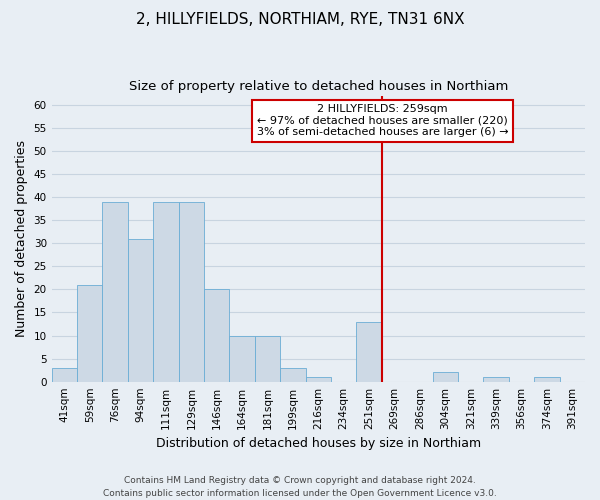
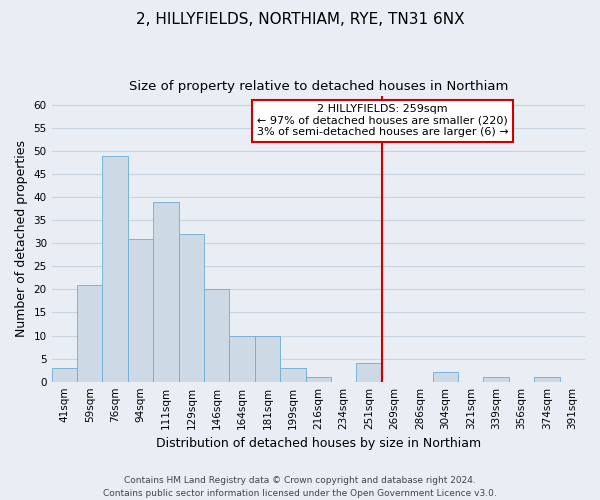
76sqm: 39 -> 49
129sqm: 39 -> 32
251sqm: 13 -> 4
